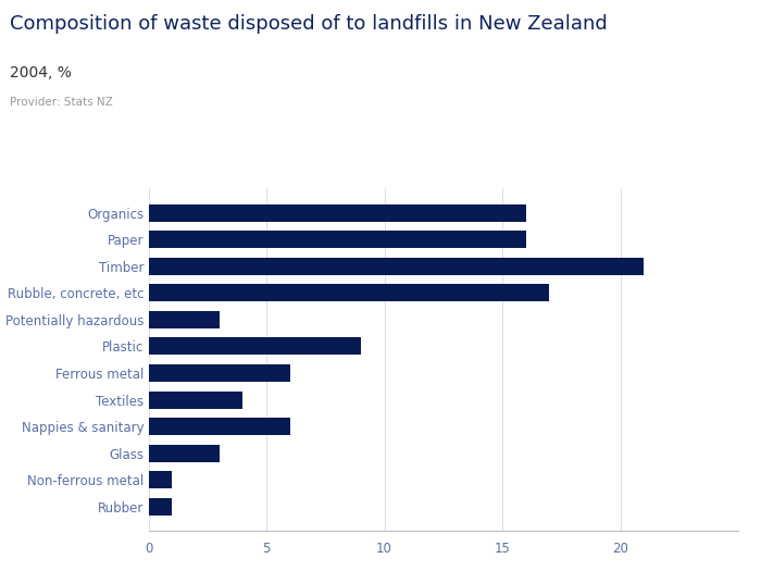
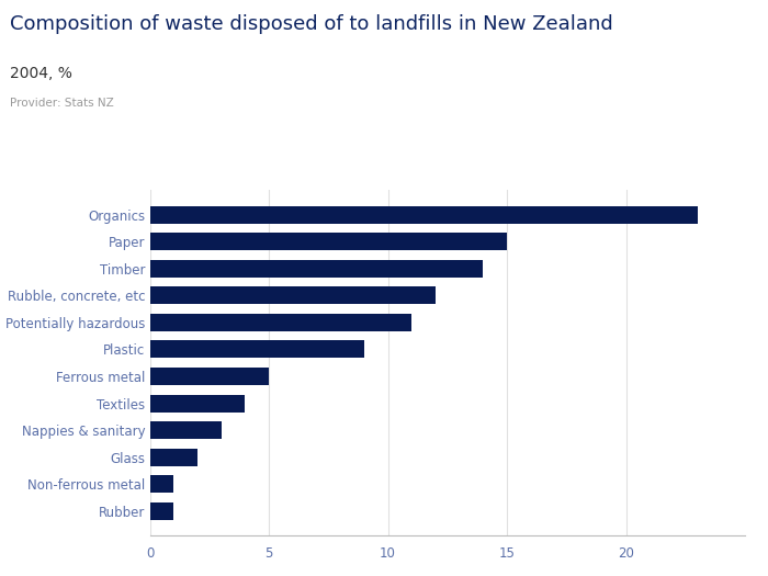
Organics: 16 -> 23
Paper: 16 -> 15
Timber: 21 -> 14
Rubble, concrete, etc: 17 -> 12
Potentially hazardous: 3 -> 11
Ferrous metal: 6 -> 5
Nappies & sanitary: 6 -> 3
Glass: 3 -> 2
